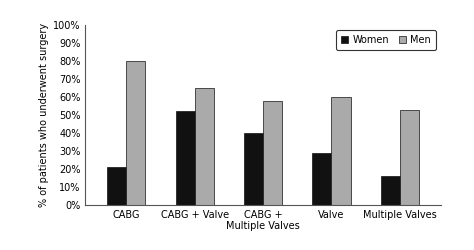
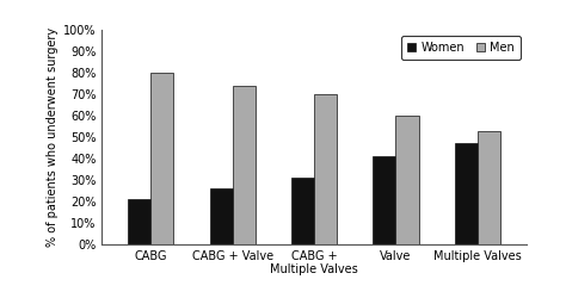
Women/CABG + Valve: 52% -> 26%
Men/CABG + Valve: 65% -> 74%
Women/CABG + Multiple Valves: 40% -> 31%
Men/CABG + Multiple Valves: 58% -> 70%
Women/Valve: 29% -> 41%
Women/Multiple Valves: 16% -> 47%
